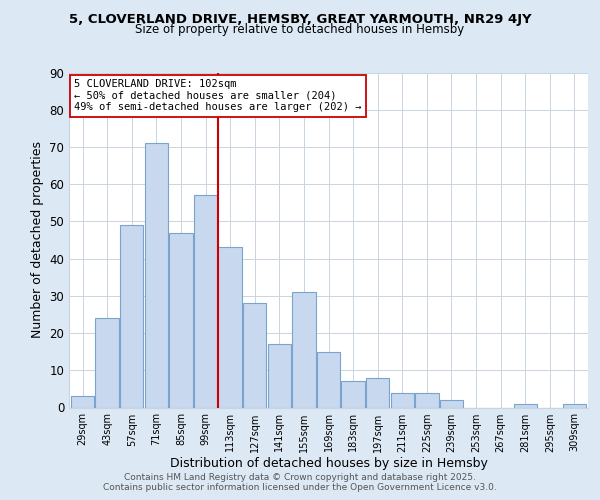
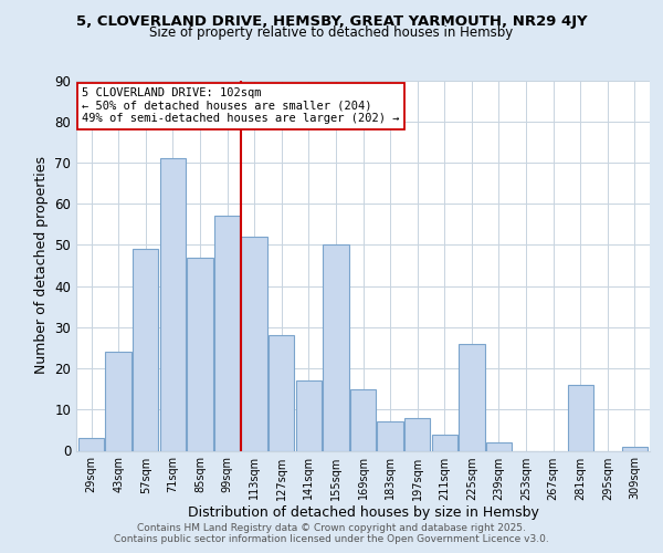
113sqm: 43 -> 52
155sqm: 31 -> 50
225sqm: 4 -> 26
281sqm: 1 -> 16
